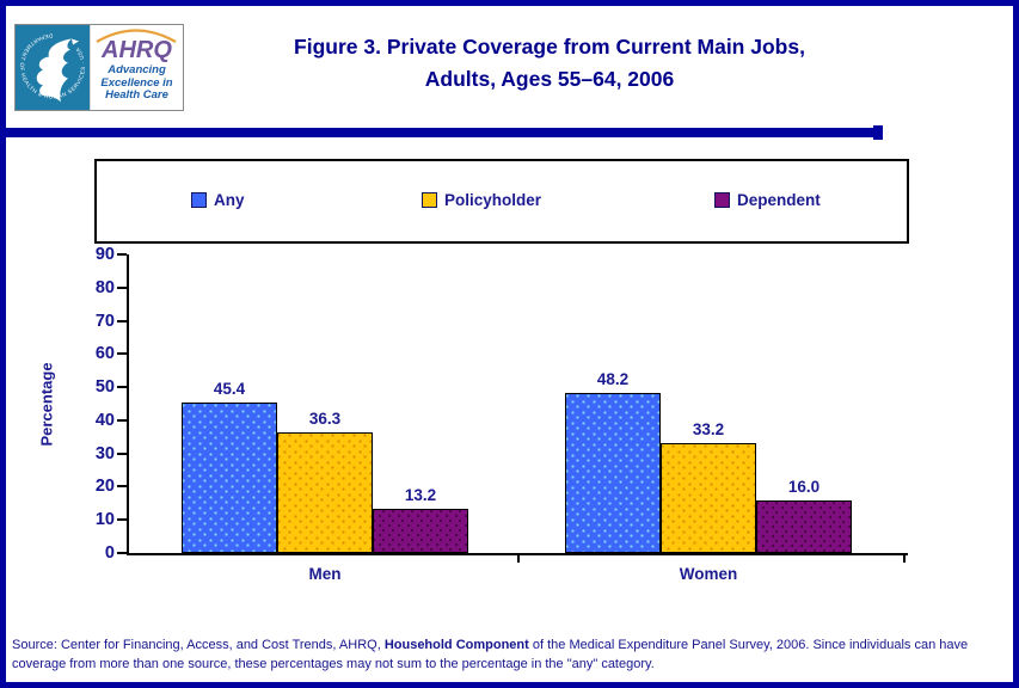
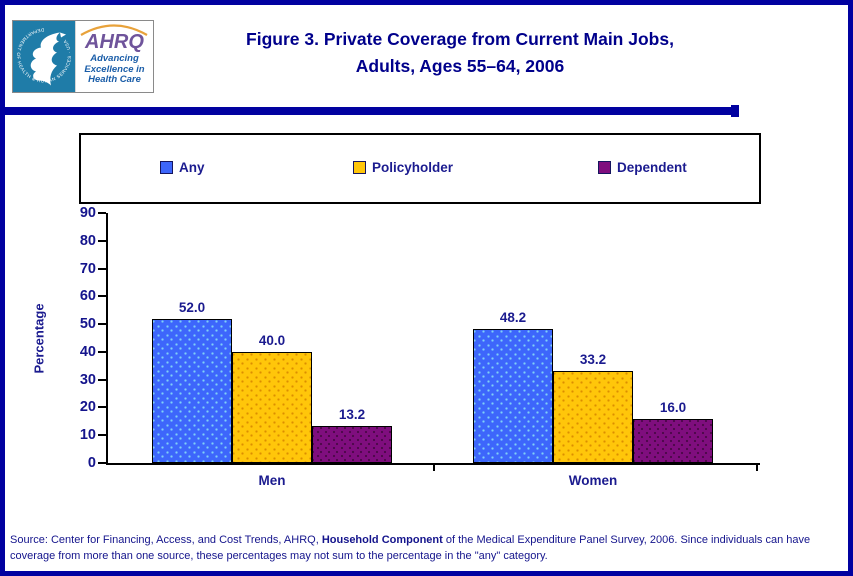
Any/Men: 45.4 -> 52.0
Policyholder/Men: 36.3 -> 40.0
